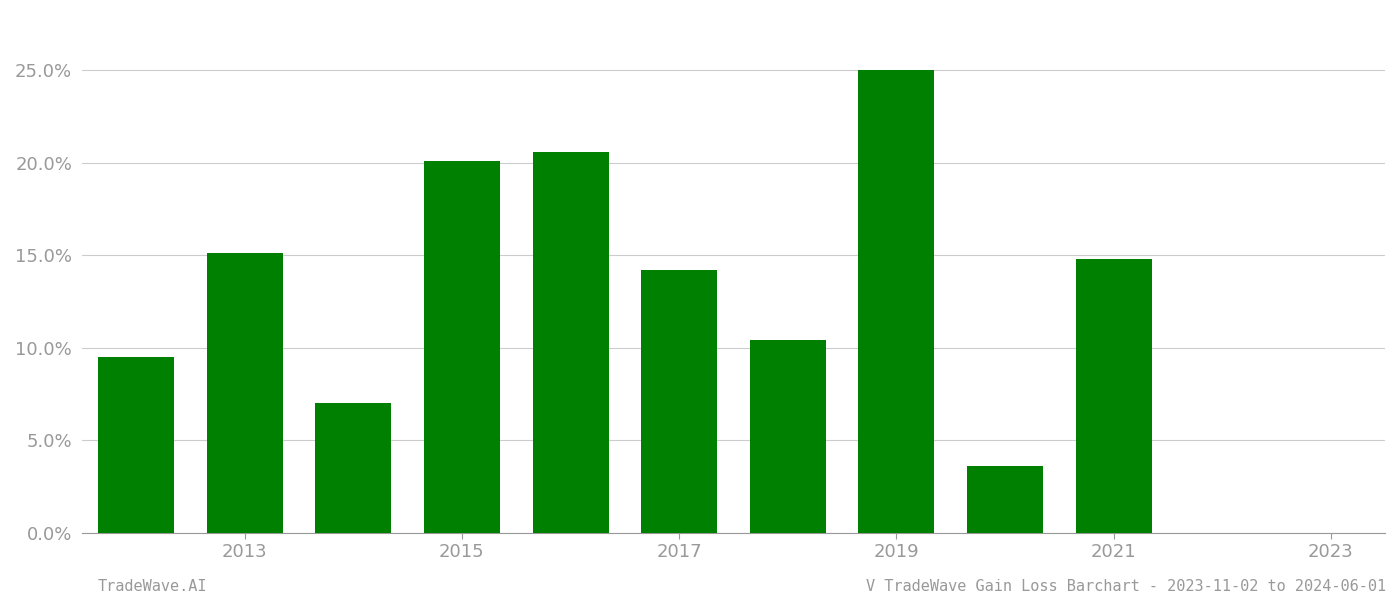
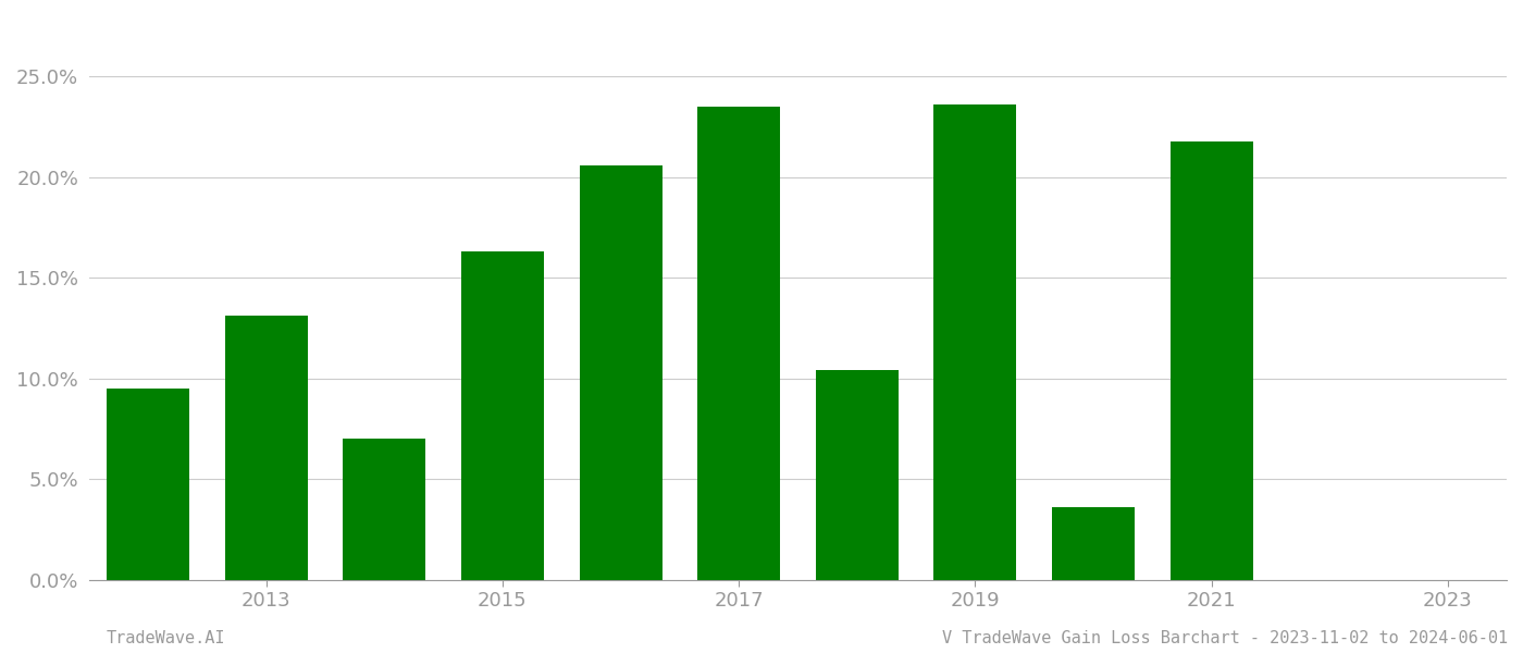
2013: 15.1% -> 13.1%
2015: 20.1% -> 16.3%
2017: 14.2% -> 23.5%
2019: 25.0% -> 23.6%
2021: 14.8% -> 21.8%
